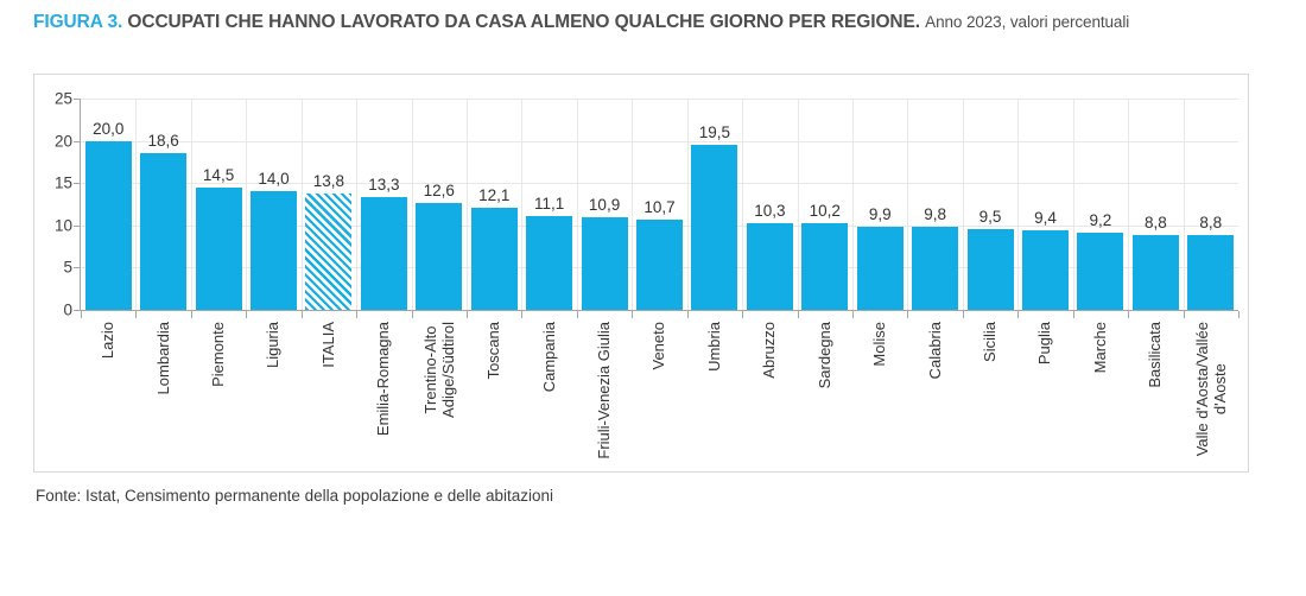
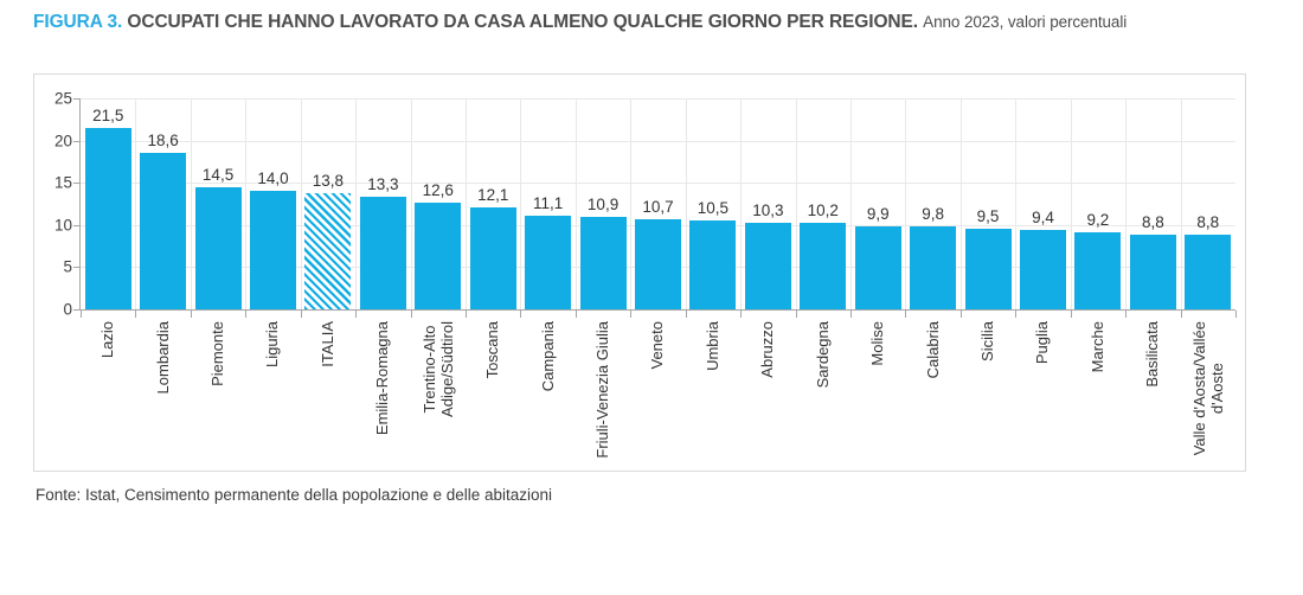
Lazio: 20,0 -> 21,5
Umbria: 19,5 -> 10,5
